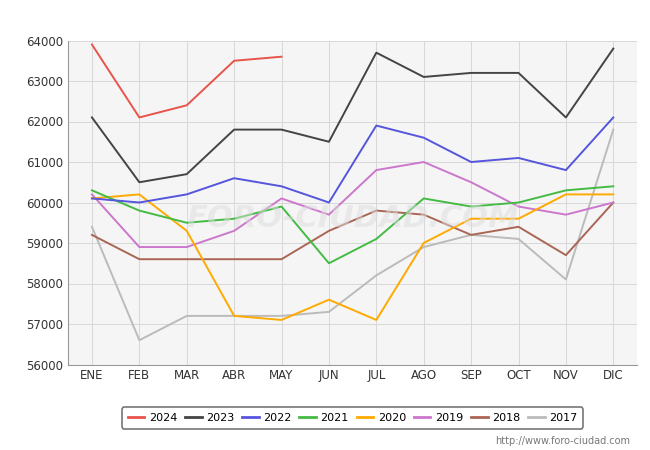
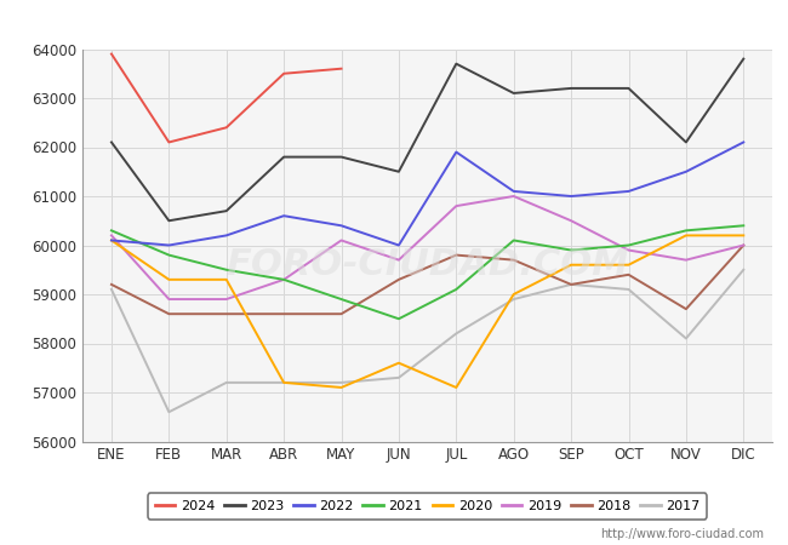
2017/ENE: 59400 -> 59100
2020/FEB: 60200 -> 59300
2021/ABR: 59600 -> 59300
2021/MAY: 59900 -> 58900
2022/AGO: 61600 -> 61100
2022/NOV: 60800 -> 61500
2017/DIC: 61800 -> 59500
